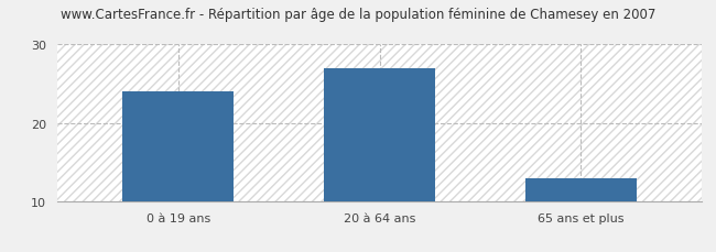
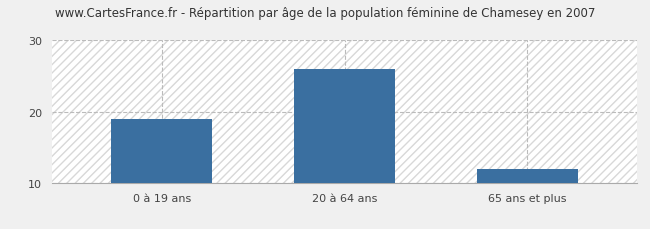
0 à 19 ans: 24 -> 19
20 à 64 ans: 27 -> 26
65 ans et plus: 13 -> 12
